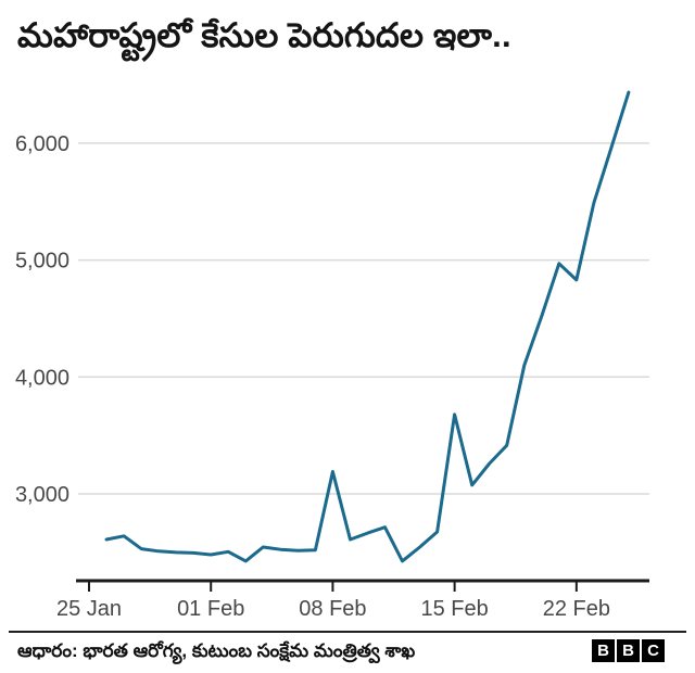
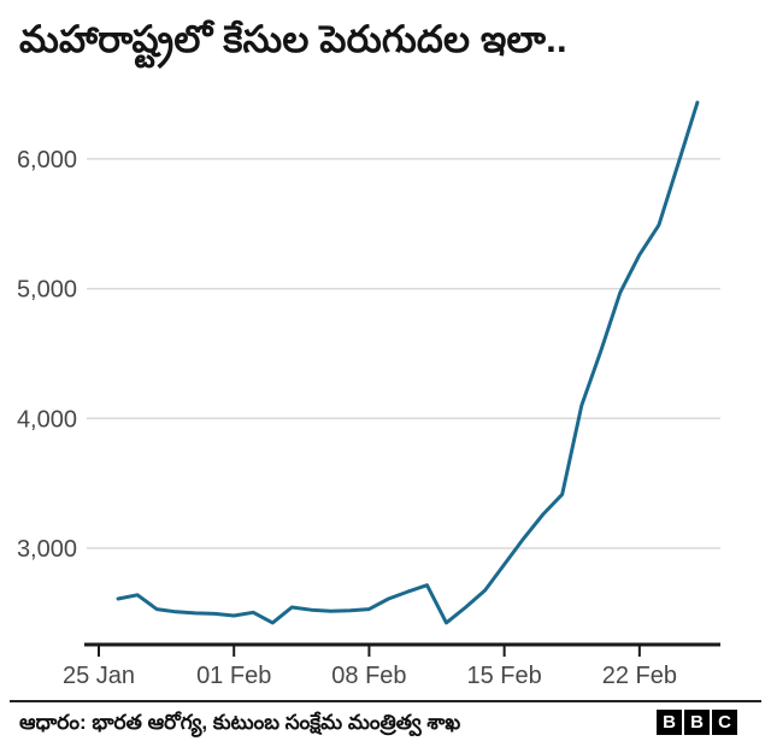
08 Feb: 3190 -> 2530
15 Feb: 3680 -> 2880
22 Feb: 4830 -> 5260
